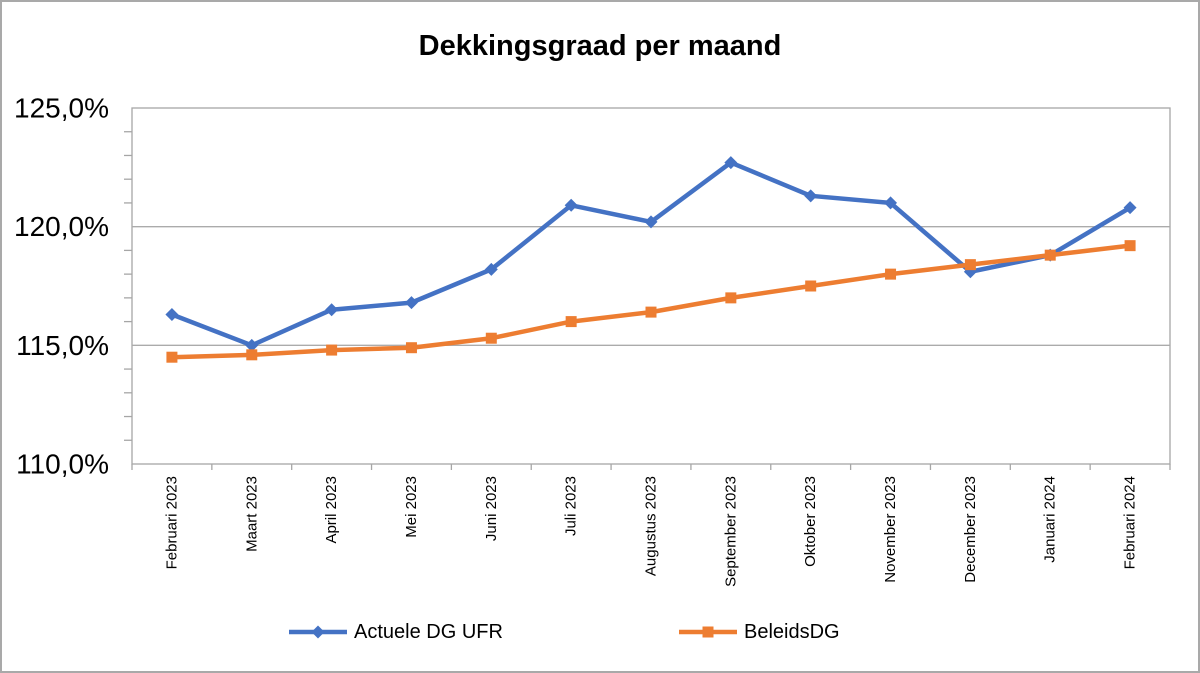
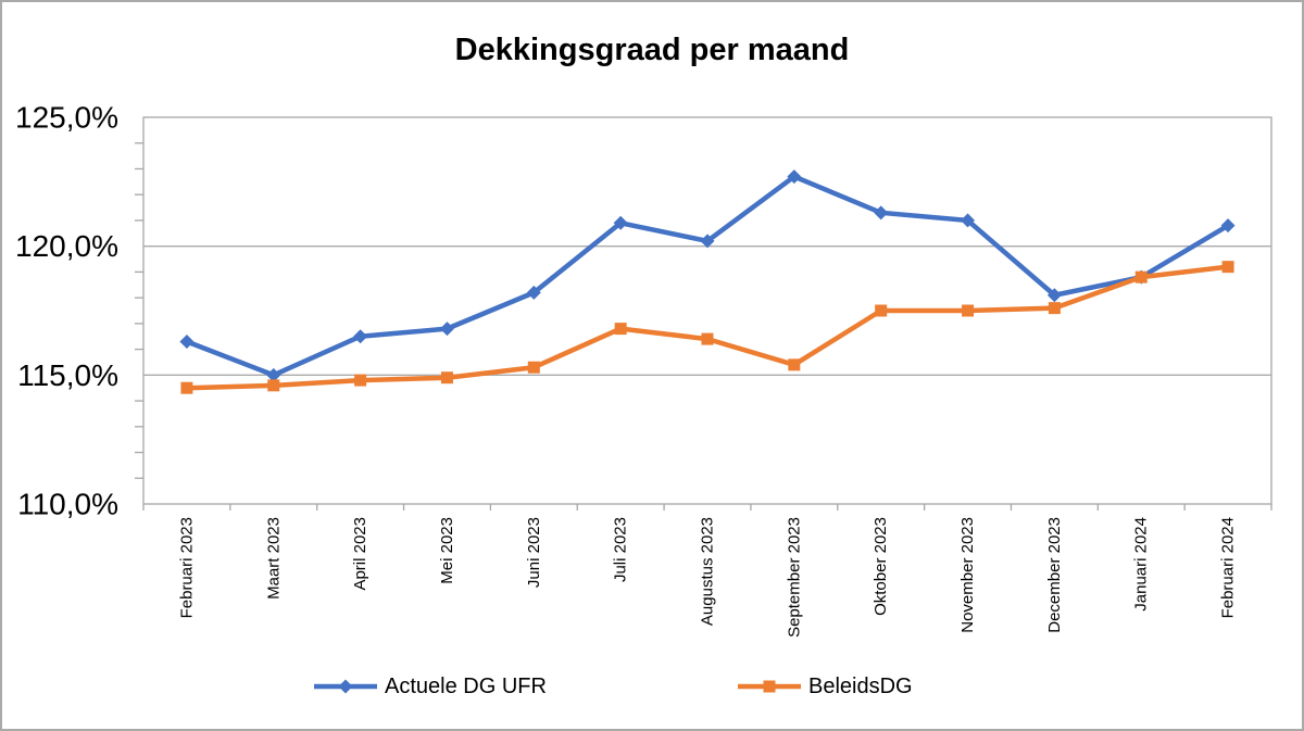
BeleidsDG/Juli 2023: 116,0% -> 116,8%
BeleidsDG/September 2023: 117,0% -> 115,4%
BeleidsDG/November 2023: 118,0% -> 117,5%
BeleidsDG/December 2023: 118,4% -> 117,6%
